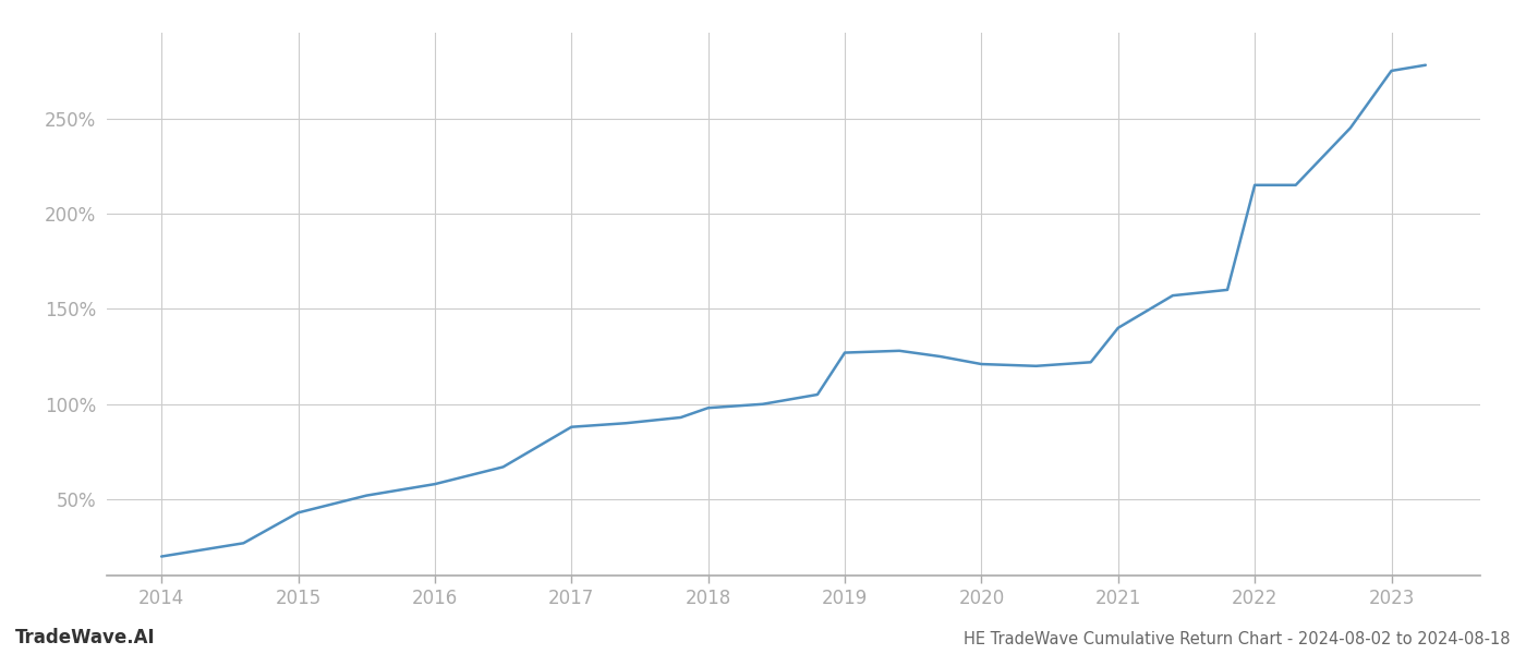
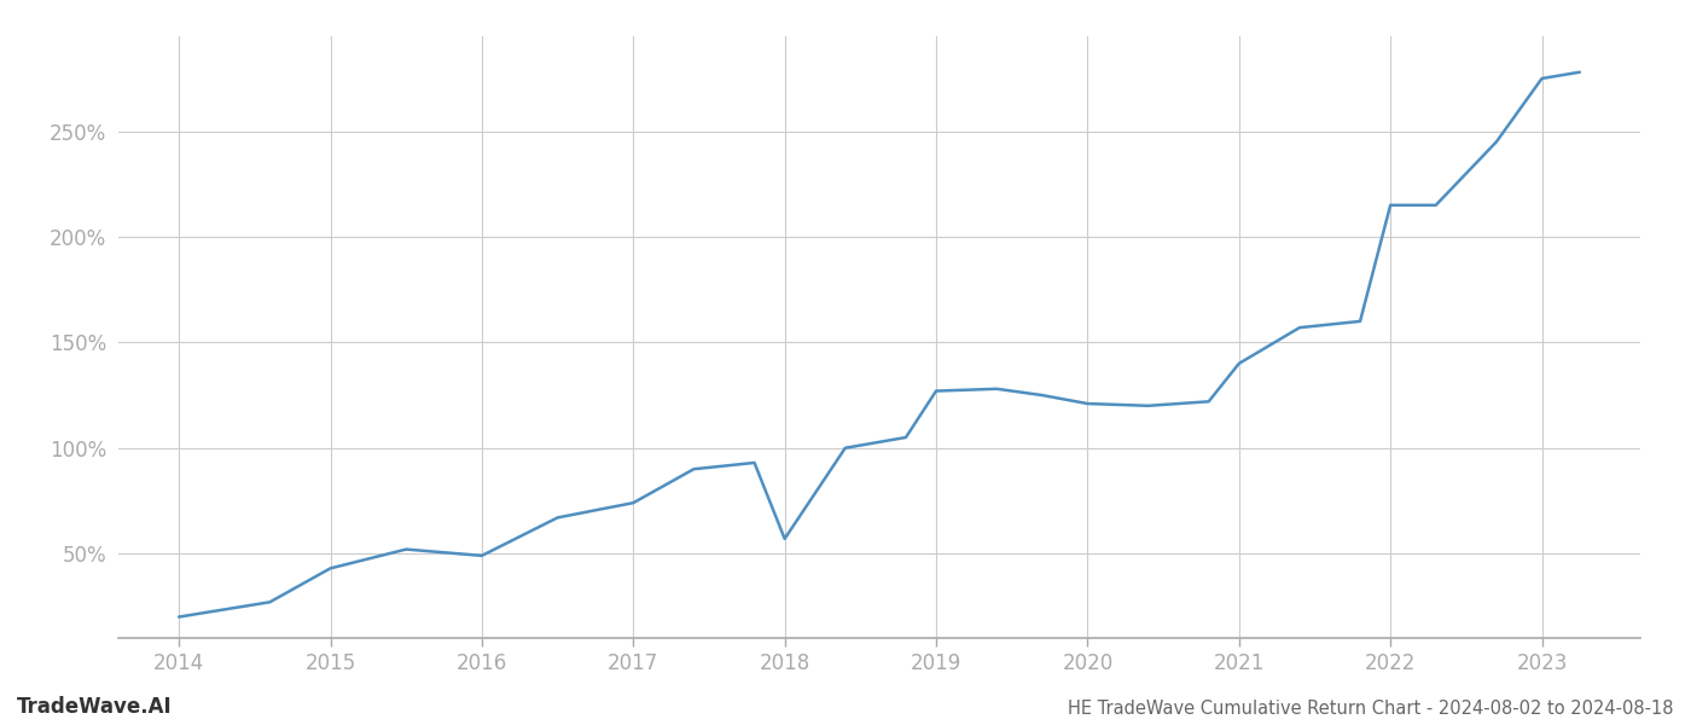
2016: 58% -> 49%
2017: 88% -> 74%
2018: 98% -> 57%
